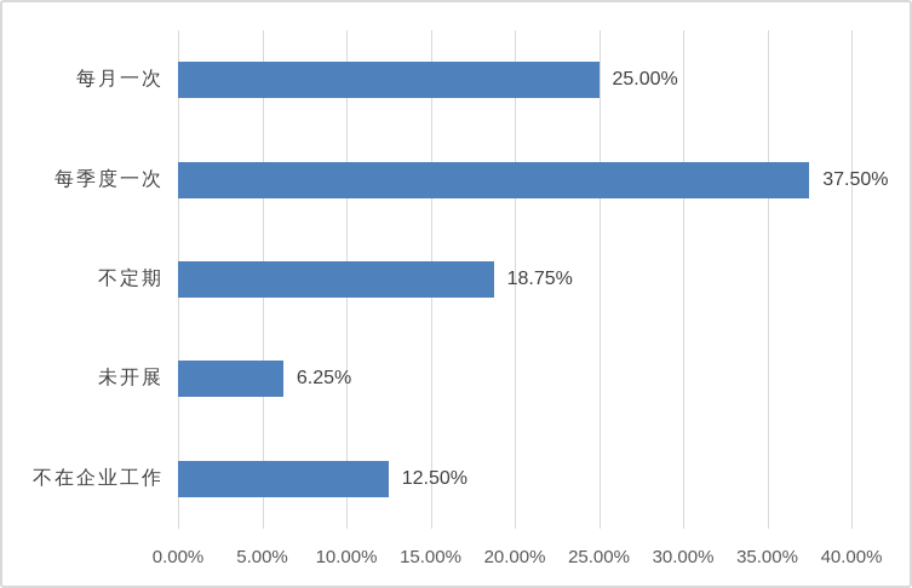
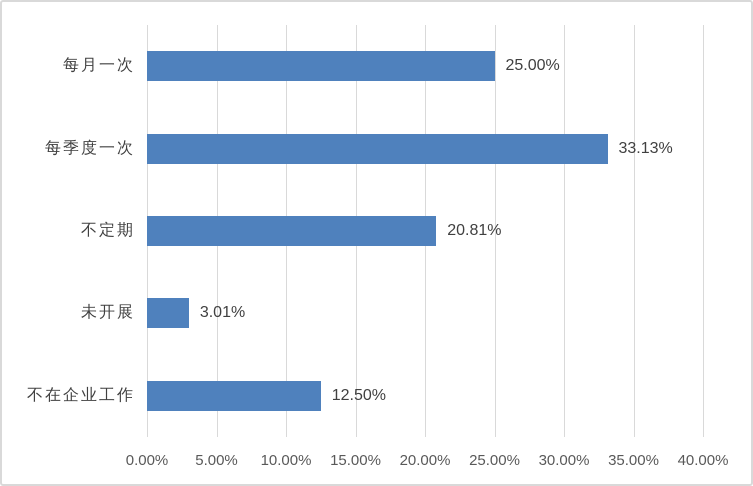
每季度一次: 37.50% -> 33.13%
不定期: 18.75% -> 20.81%
未开展: 6.25% -> 3.01%
